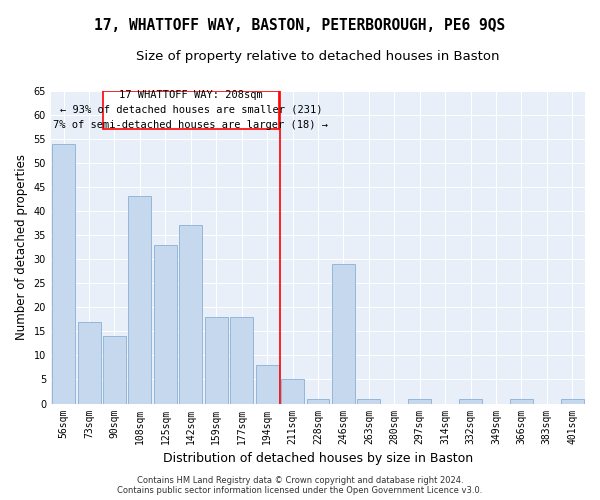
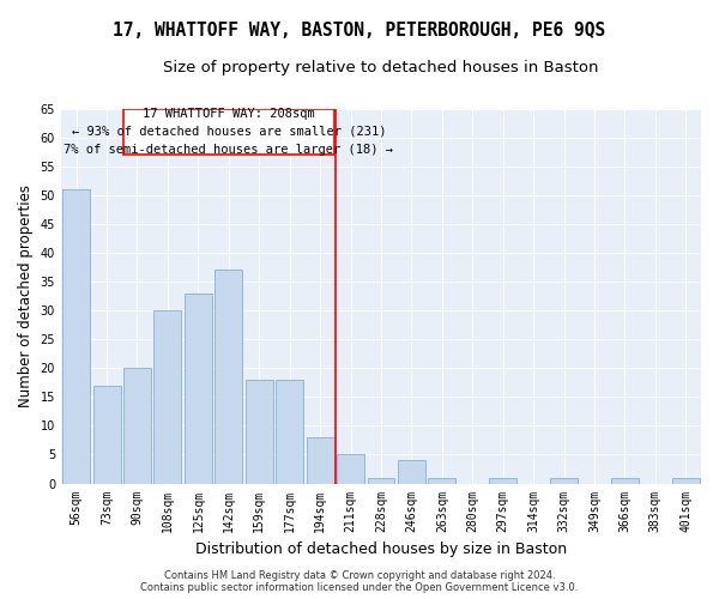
56sqm: 54 -> 51
90sqm: 14 -> 20
108sqm: 43 -> 30
246sqm: 29 -> 4
